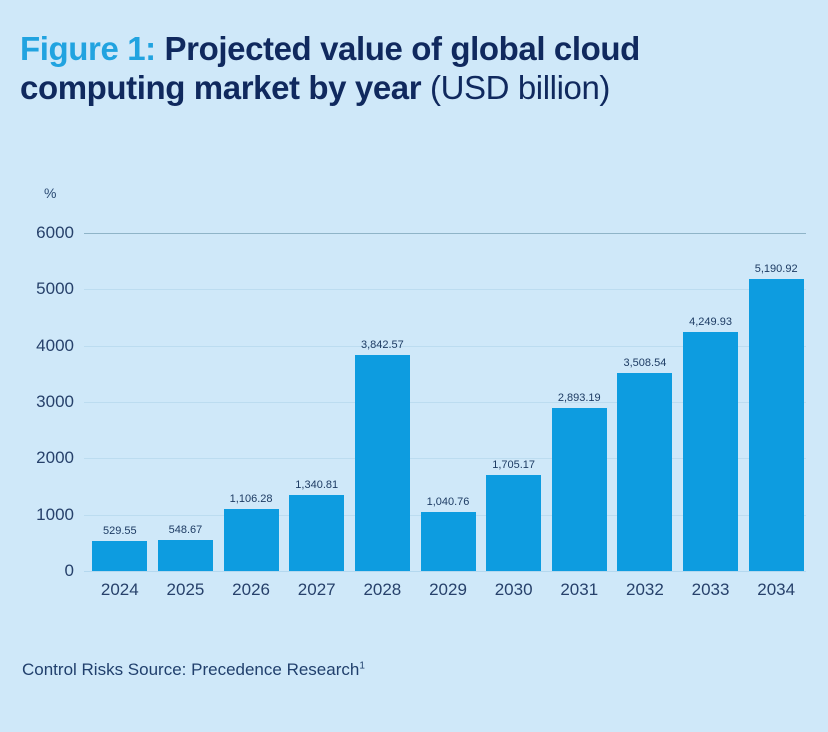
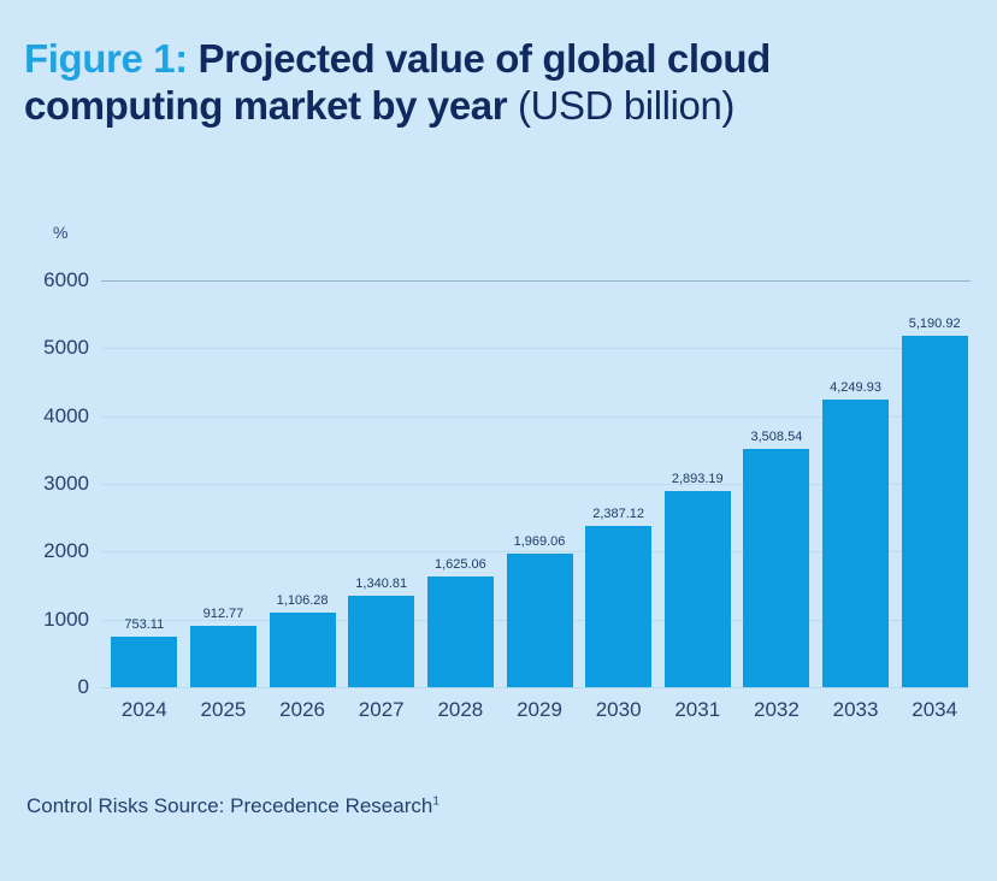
2024: 529.55 -> 753.11
2025: 548.67 -> 912.77
2028: 3,842.57 -> 1,625.06
2029: 1,040.76 -> 1,969.06
2030: 1,705.17 -> 2,387.12
